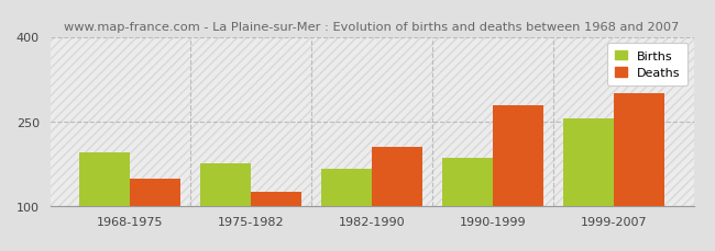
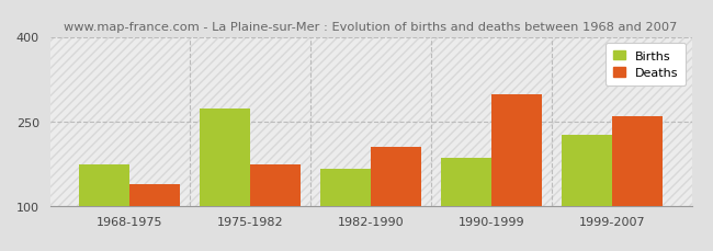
Births/1968-1975: 195 -> 174
Deaths/1968-1975: 148 -> 138
Births/1975-1982: 175 -> 272
Deaths/1975-1982: 125 -> 174
Deaths/1990-1999: 278 -> 298
Births/1999-2007: 255 -> 226
Deaths/1999-2007: 300 -> 258
